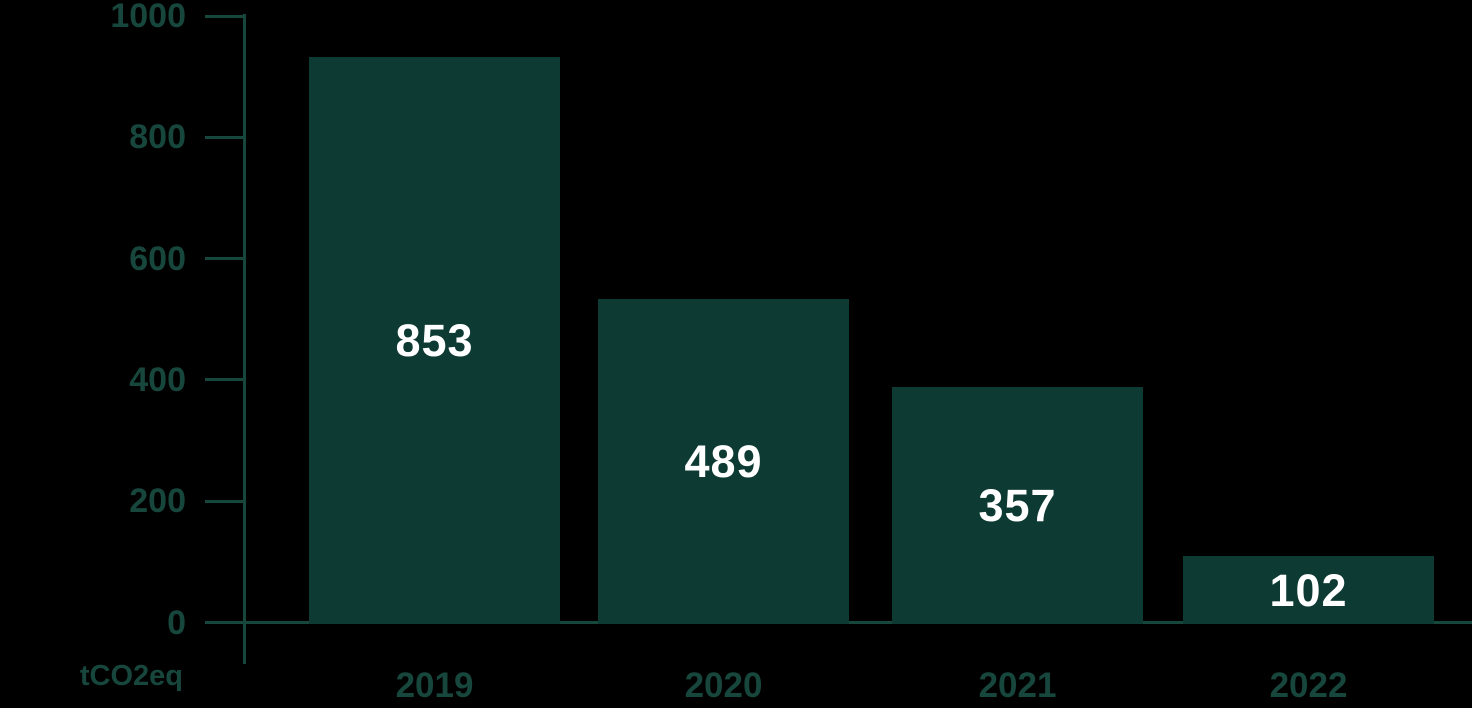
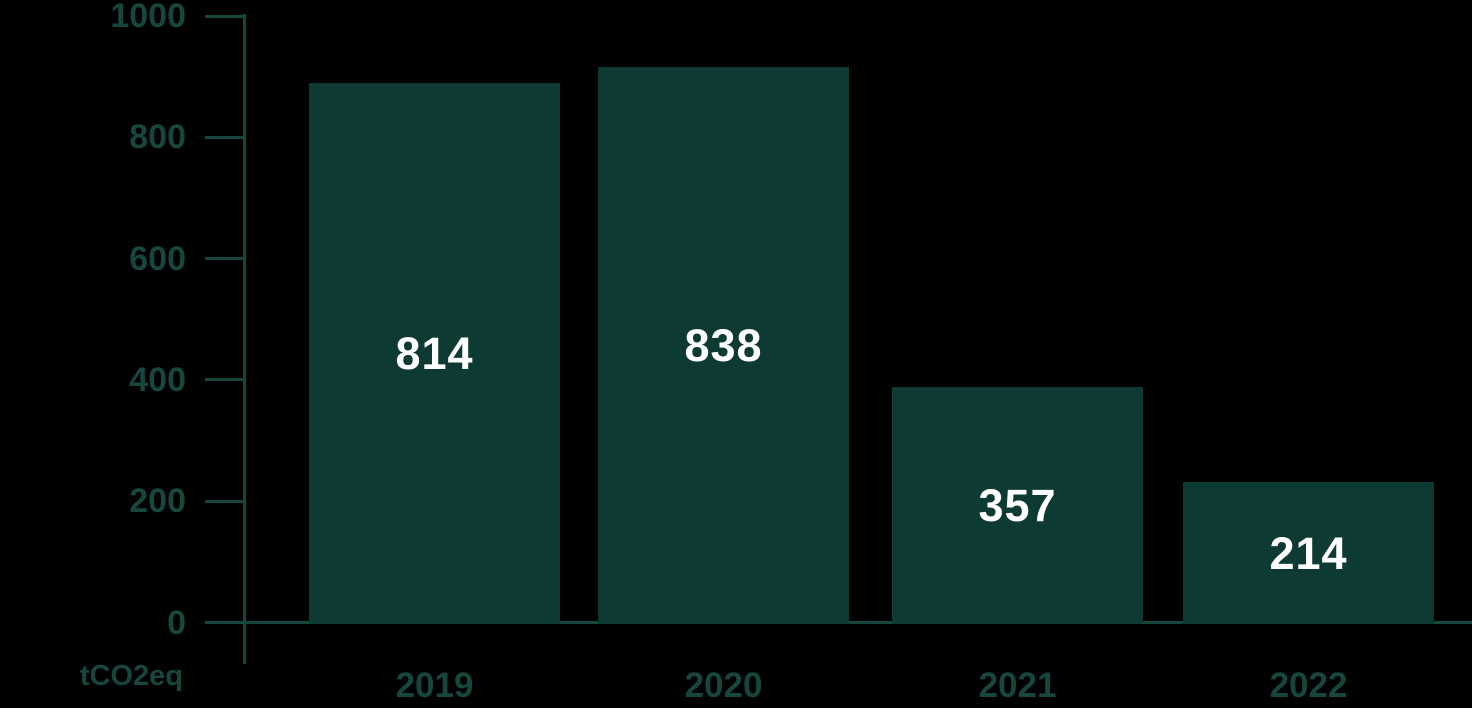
2019: 853 -> 814
2020: 489 -> 838
2022: 102 -> 214
